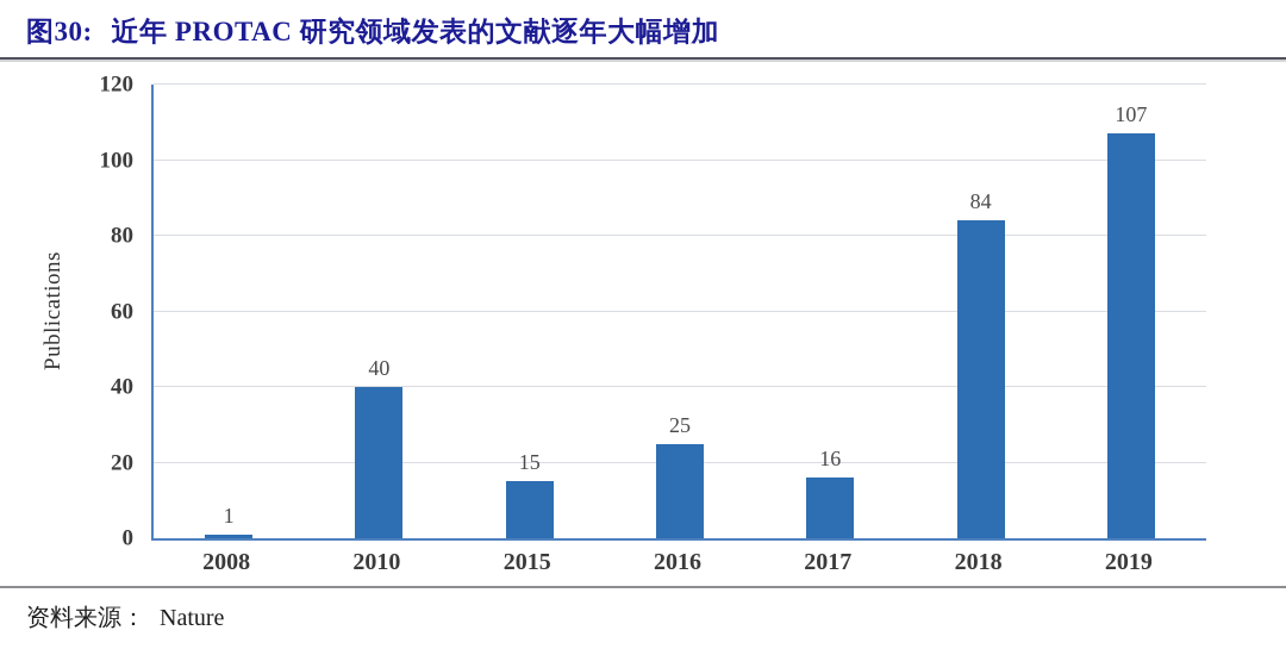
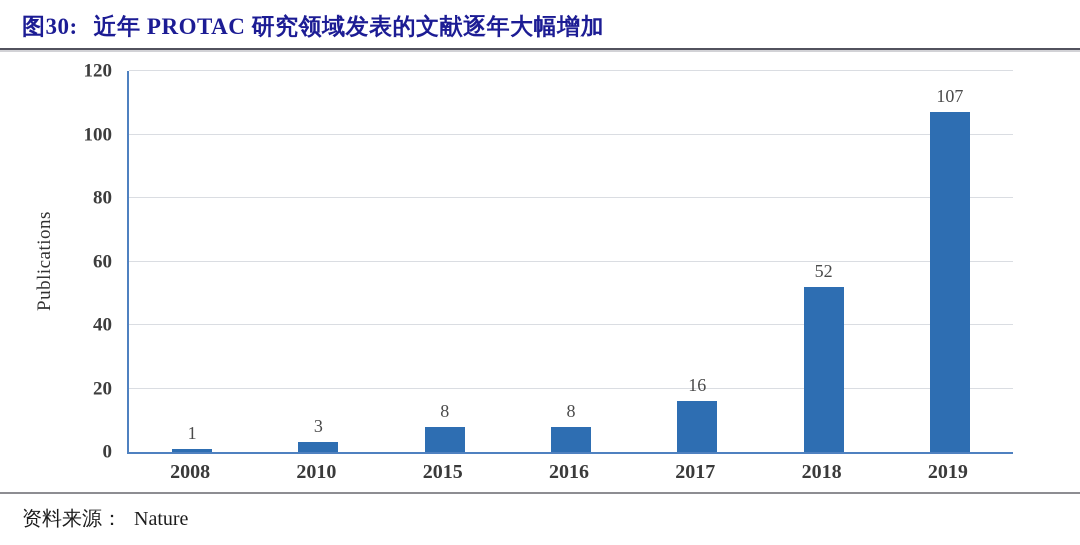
2010: 40 -> 3
2015: 15 -> 8
2016: 25 -> 8
2018: 84 -> 52
